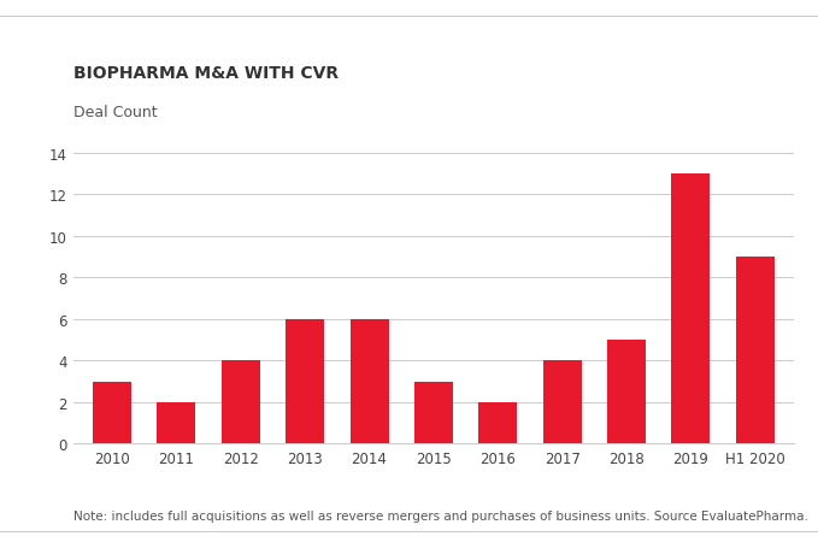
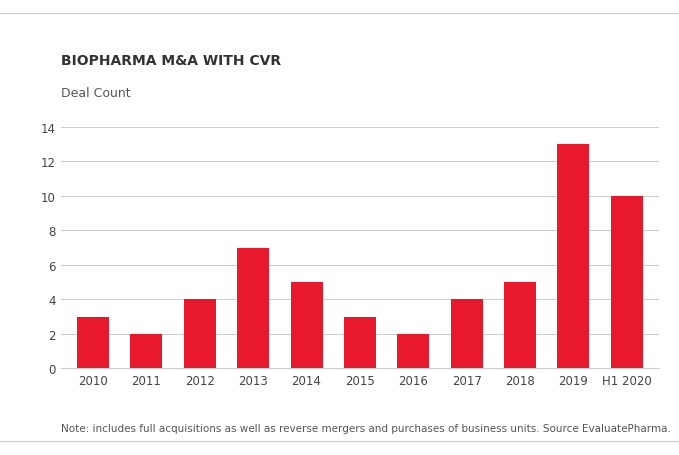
2013: 6 -> 7
2014: 6 -> 5
H1 2020: 9 -> 10
